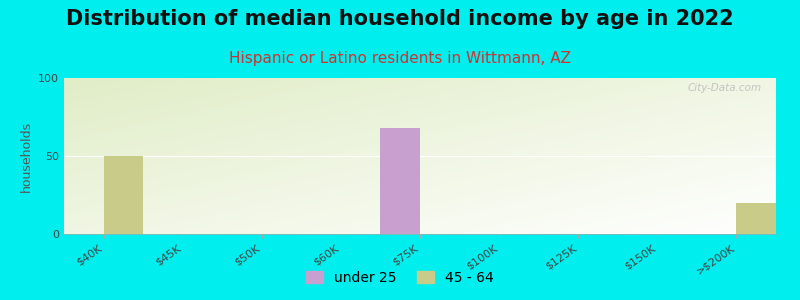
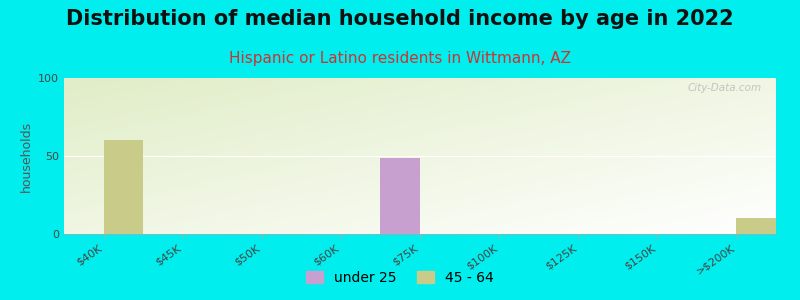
45 - 64/$40K: 50 -> 60
under 25/$75K: 68 -> 49
45 - 64/>$200K: 20 -> 10
